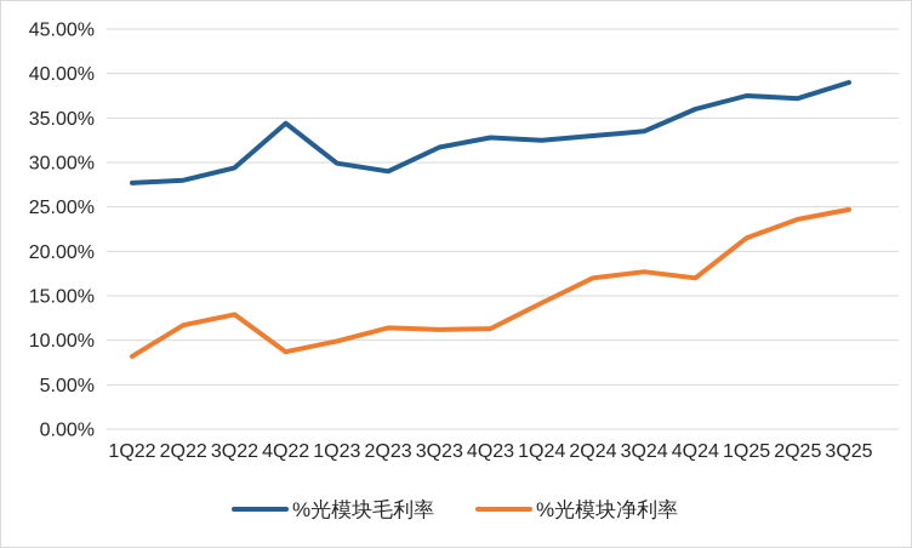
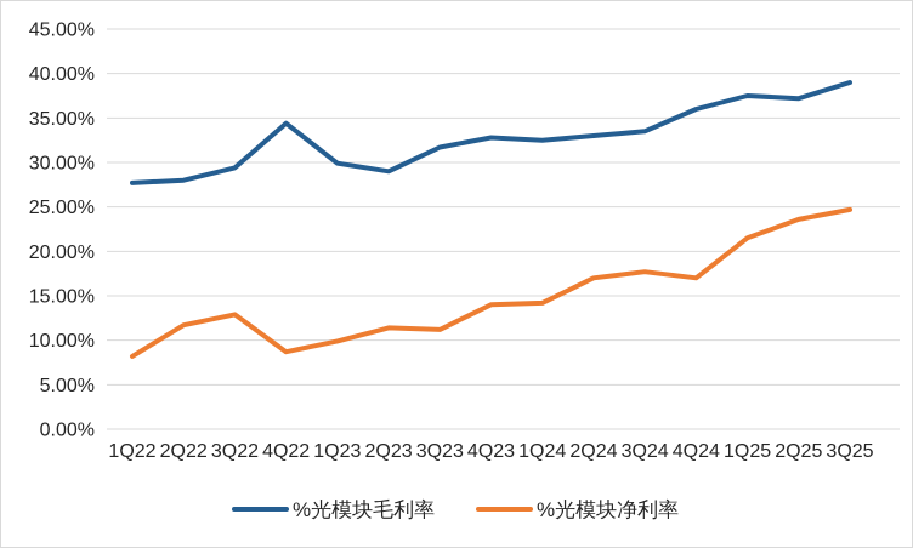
%光模块净利率/4Q23: 11% -> 14%
